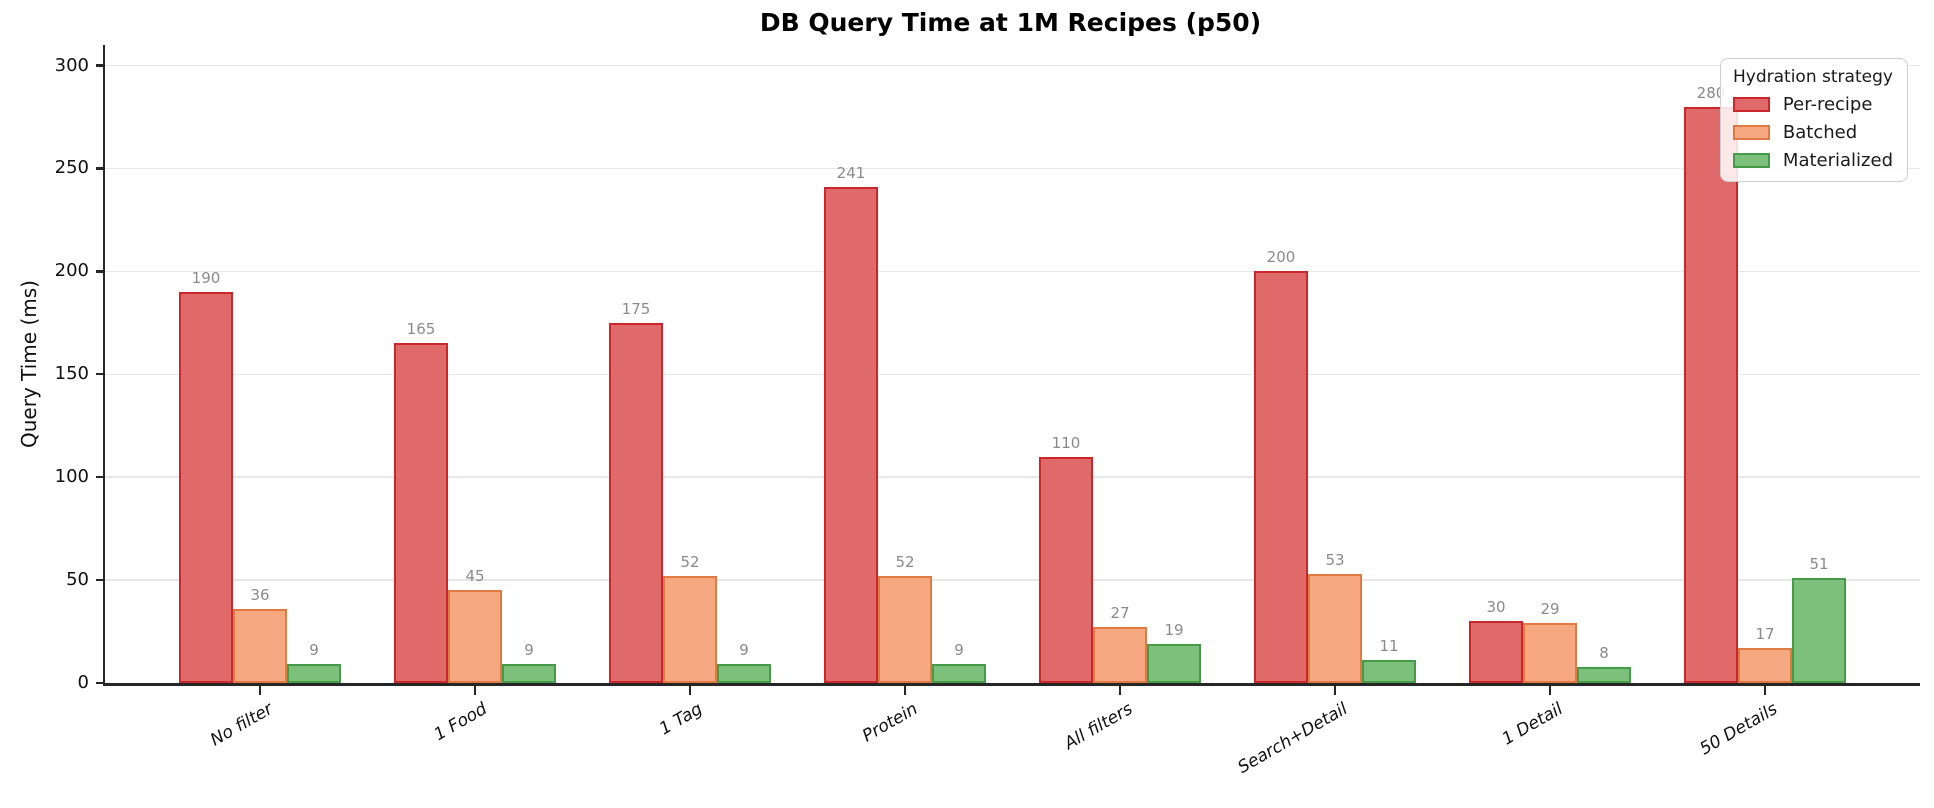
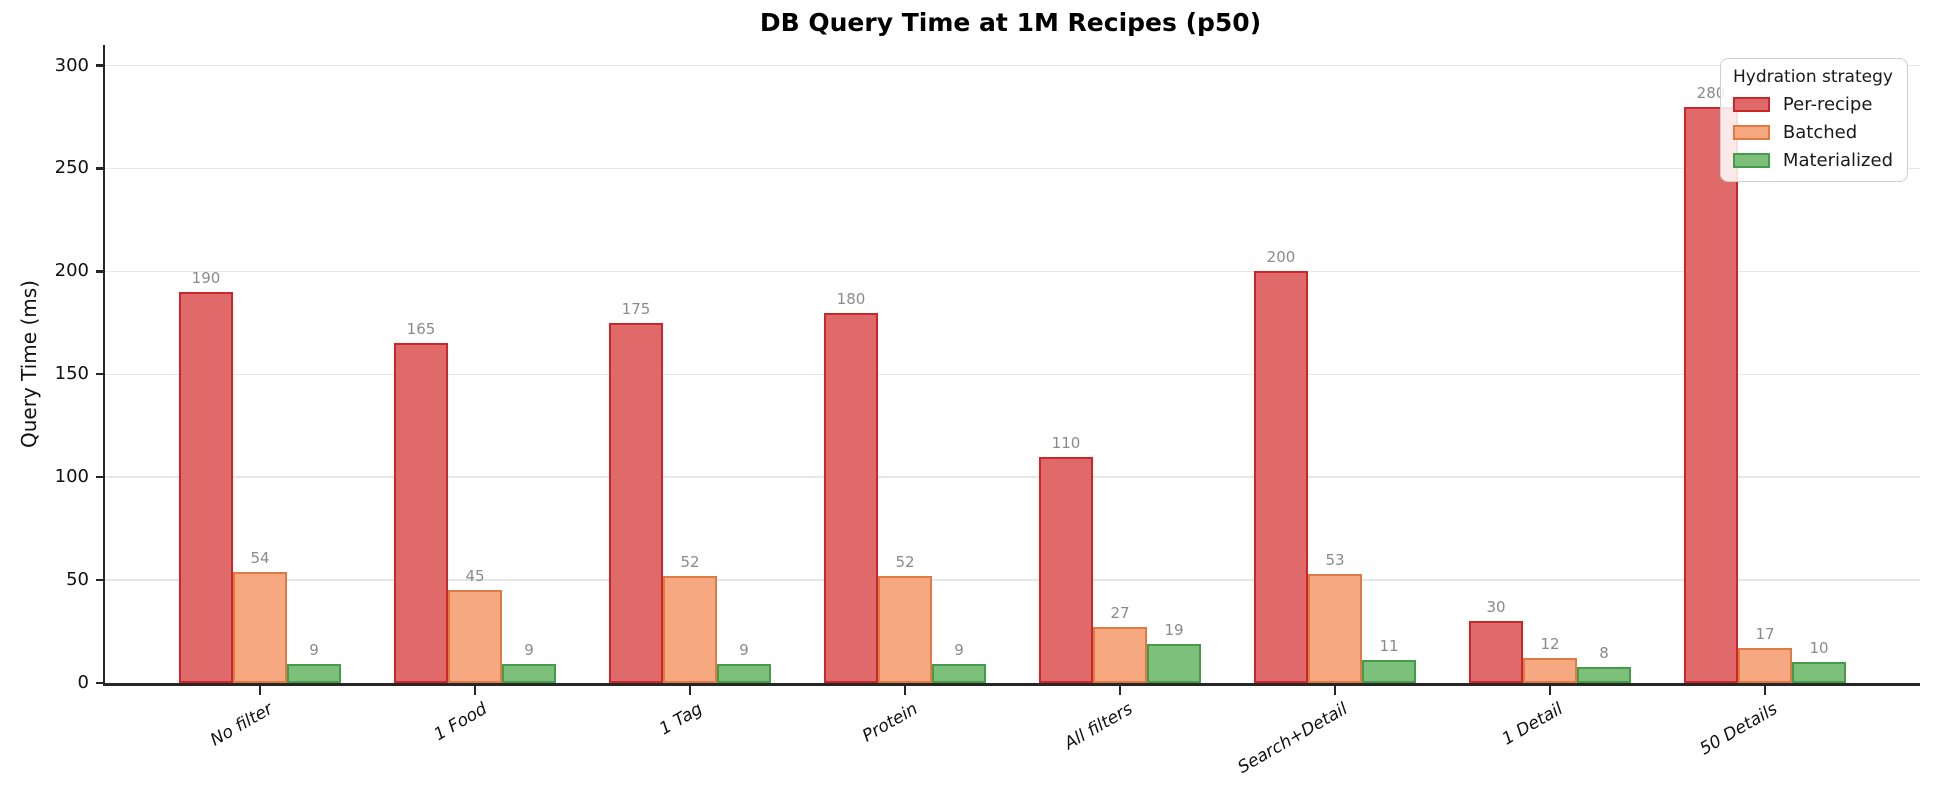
Batched/No filter: 36 -> 54
Per-recipe/Protein: 241 -> 180
Batched/1 Detail: 29 -> 12
Materialized/50 Details: 51 -> 10
